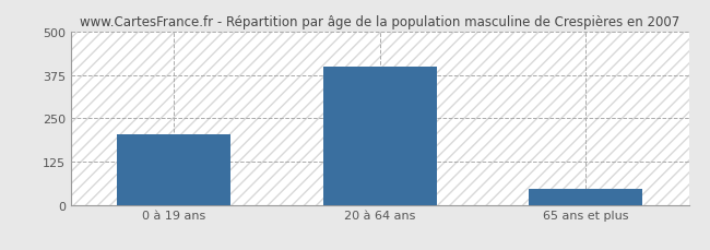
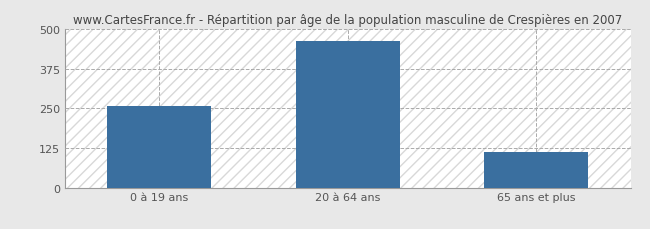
0 à 19 ans: 205 -> 258
20 à 64 ans: 400 -> 462
65 ans et plus: 45 -> 112
